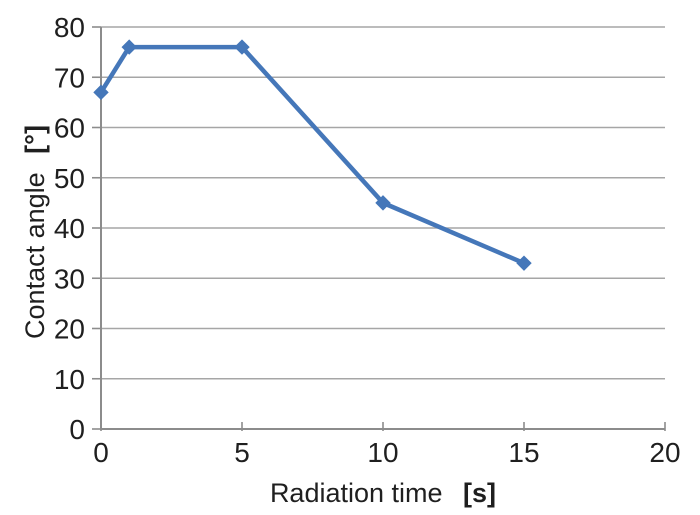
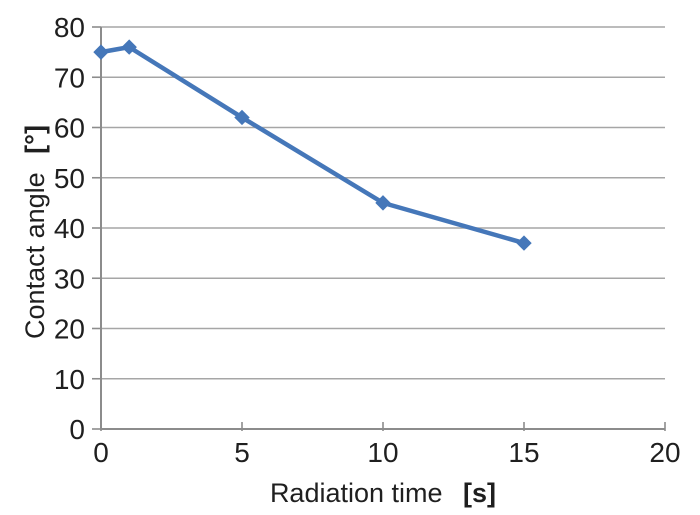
0: 67 -> 75
5: 76 -> 62
15: 33 -> 37
